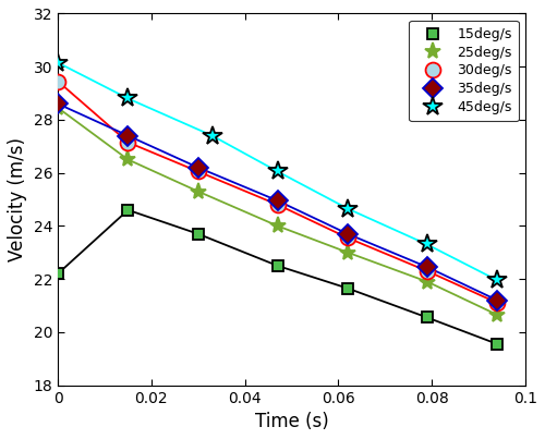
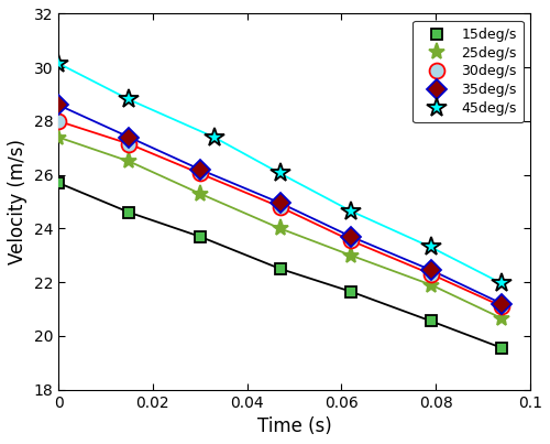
15deg/s/0: 22.20 -> 25.70
25deg/s/0: 28.45 -> 27.40
30deg/s/0: 29.45 -> 28.00
